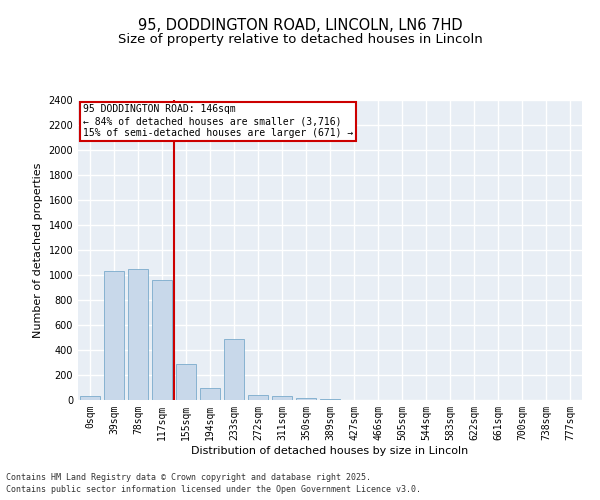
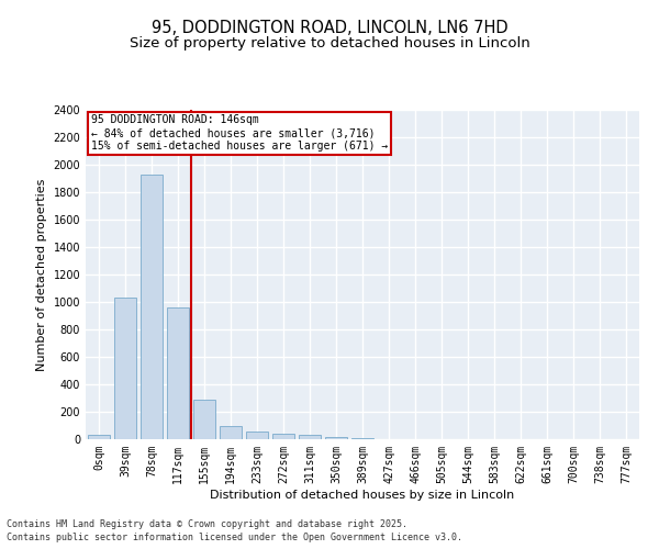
78sqm: 1050 -> 1930
233sqm: 490 -> 60
